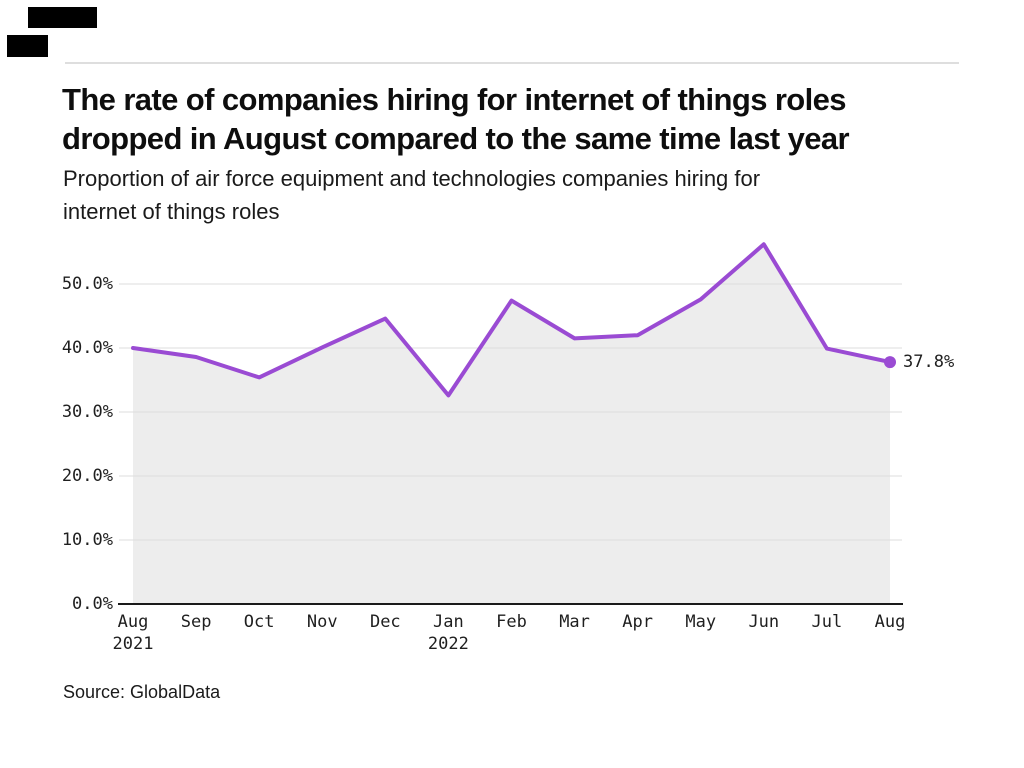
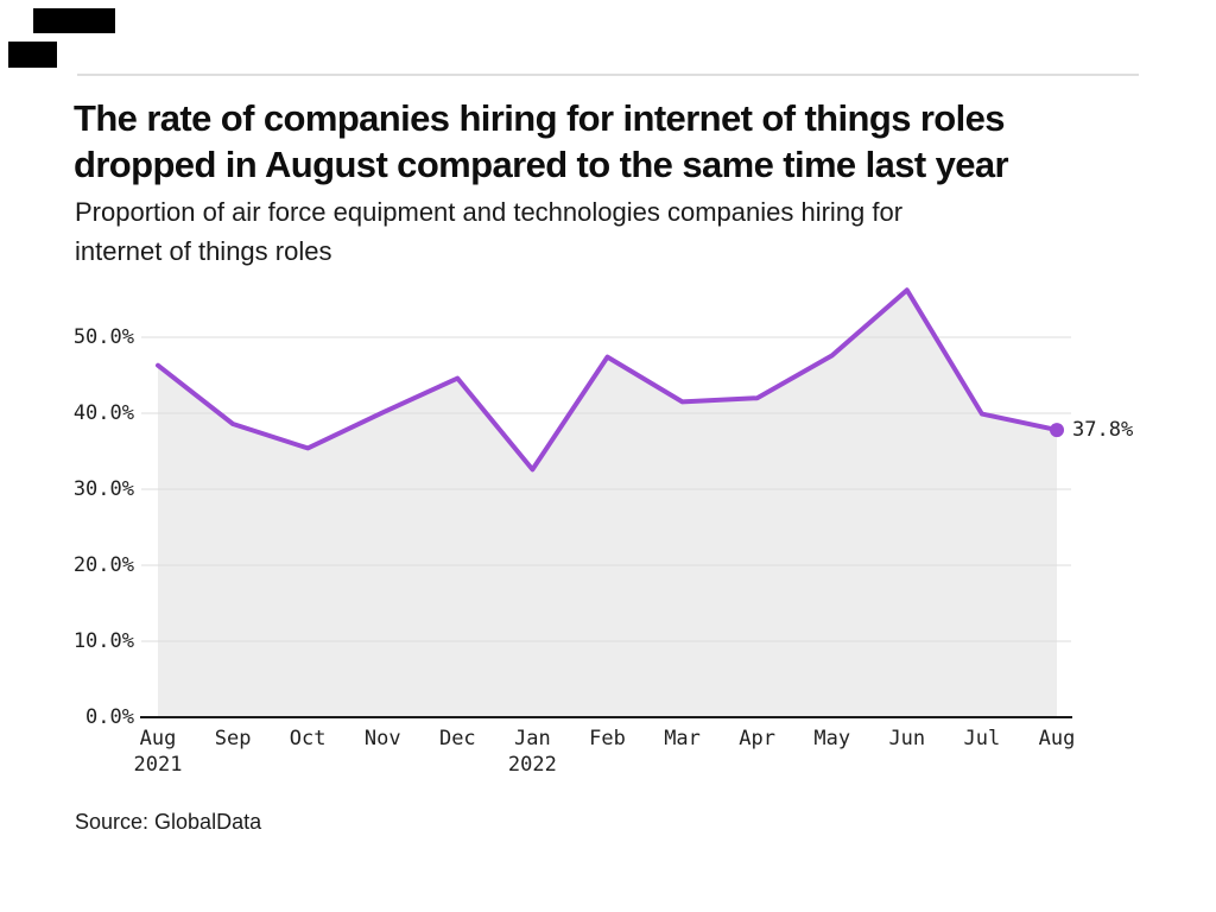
Aug 2021: 40% -> 46%
